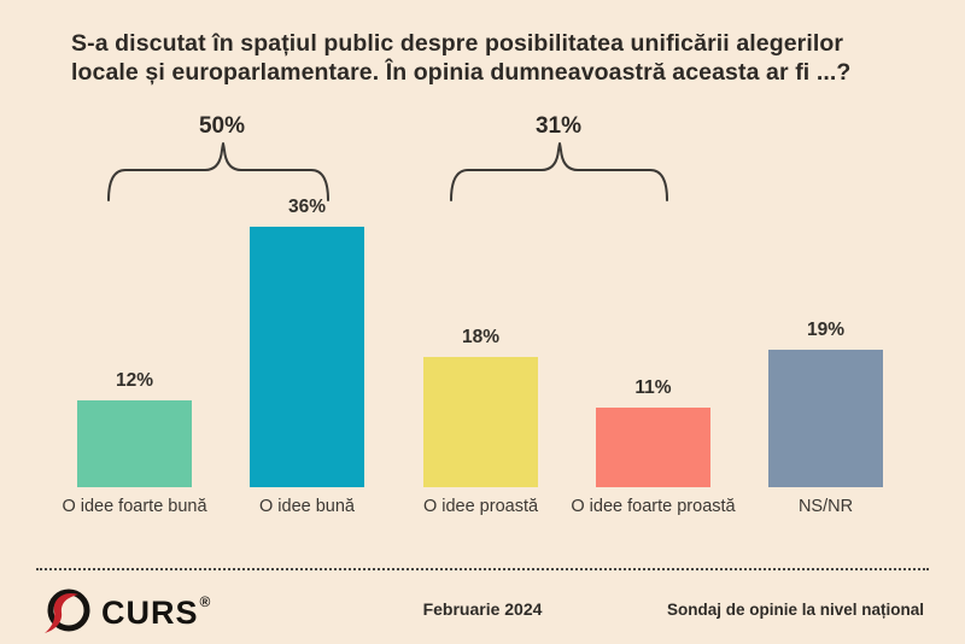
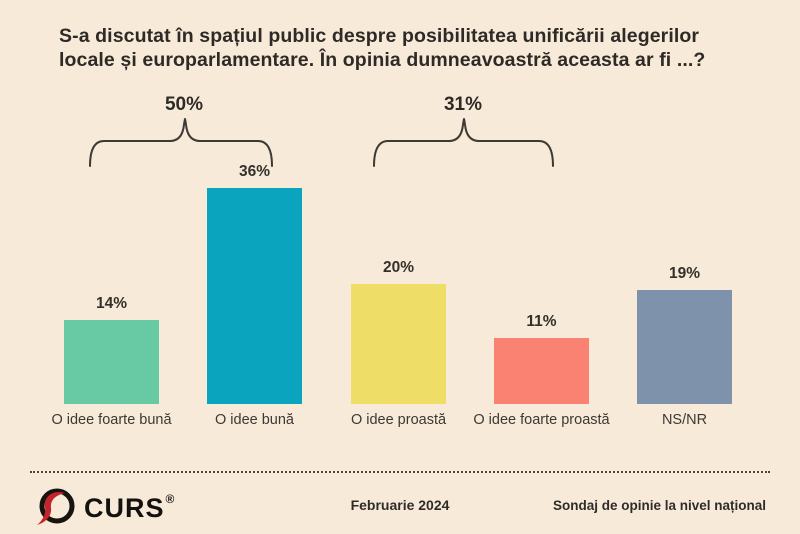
O idee foarte bună: 12% -> 14%
O idee proastă: 18% -> 20%
